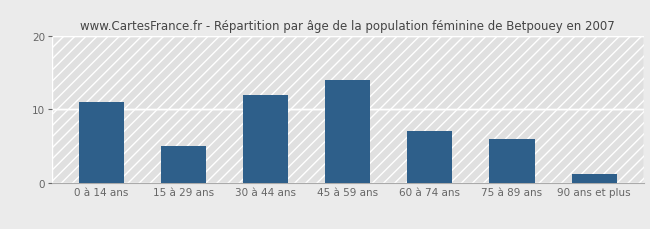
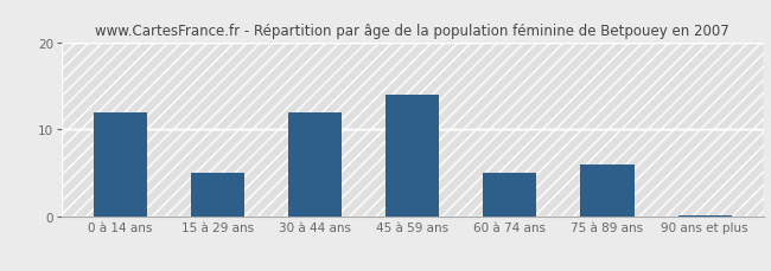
0 à 14 ans: 11.0 -> 12.0
60 à 74 ans: 7.0 -> 5.0
90 ans et plus: 1.2 -> 0.2
